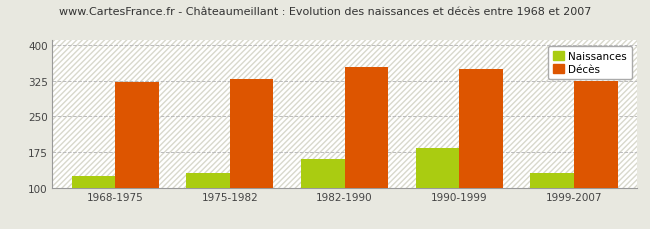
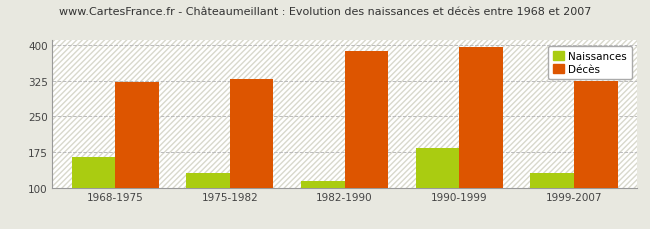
Naissances/1968-1975: 125 -> 165
Naissances/1982-1990: 160 -> 113
Décès/1982-1990: 355 -> 388
Décès/1990-1999: 350 -> 397
